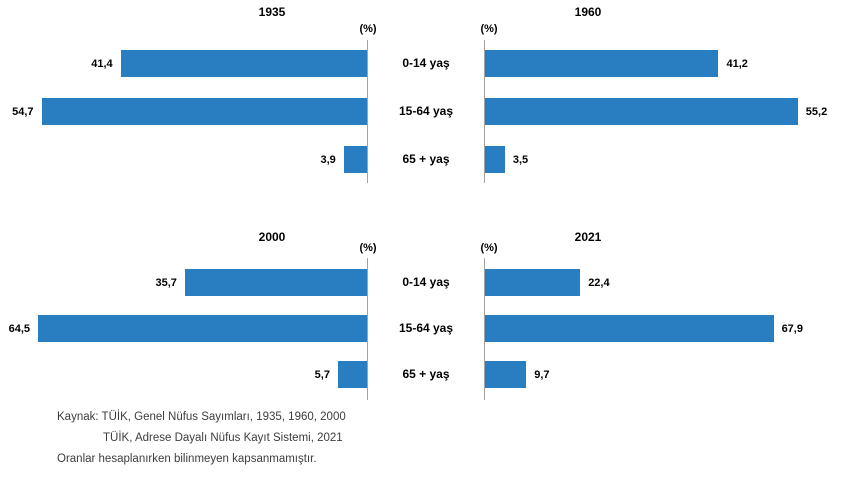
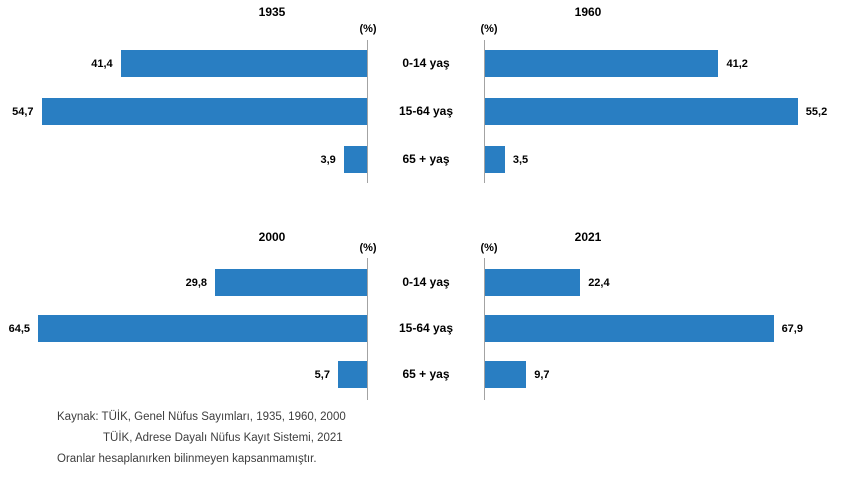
2000/0-14 yaş: 35,7 -> 29,8
